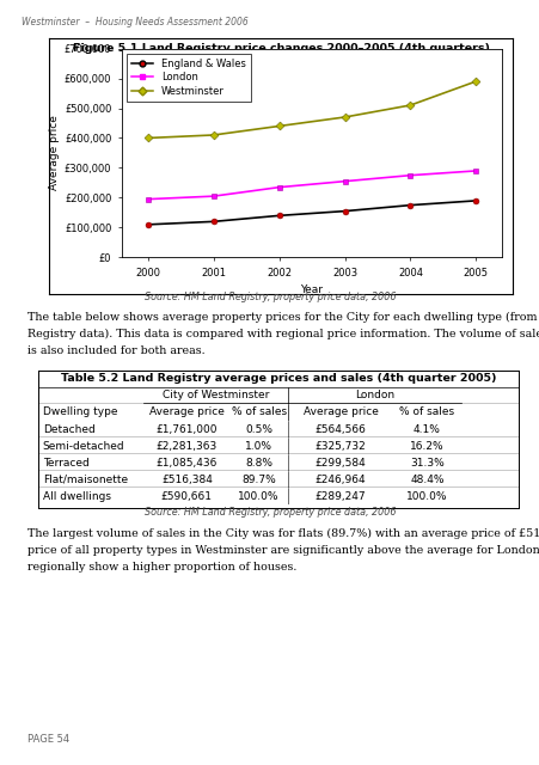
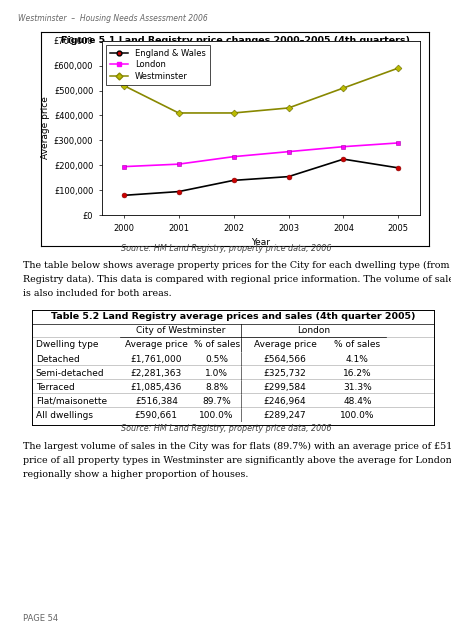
England & Wales/2000: £110,000 -> £80,000
Westminster/2000: £400,000 -> £520,000
England & Wales/2001: £120,000 -> £95,000
Westminster/2002: £440,000 -> £410,000
Westminster/2003: £470,000 -> £430,000
England & Wales/2004: £175,000 -> £225,000
